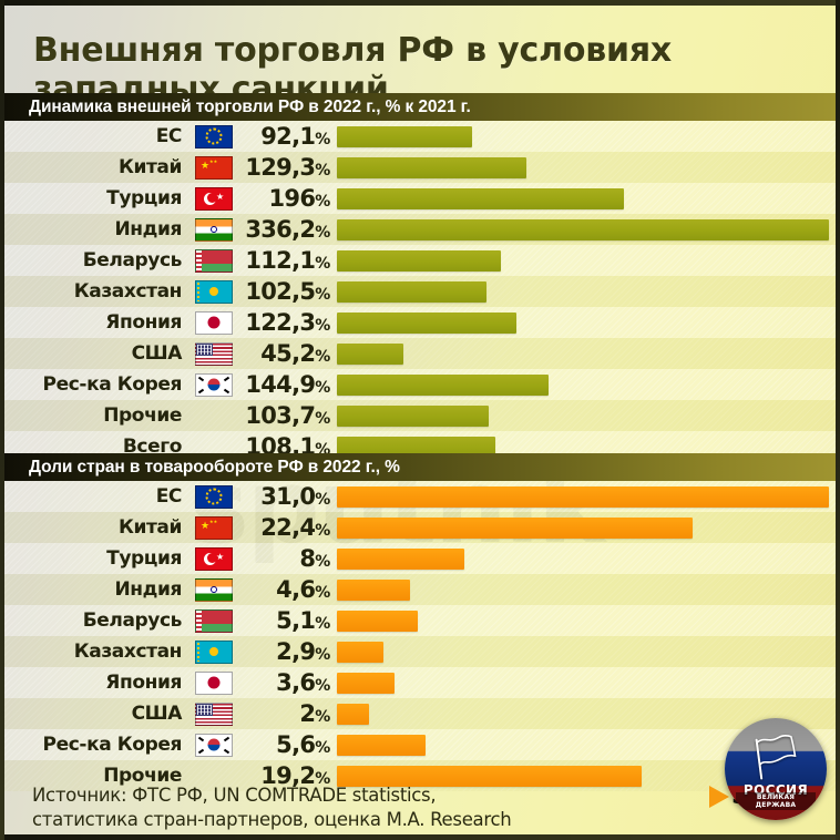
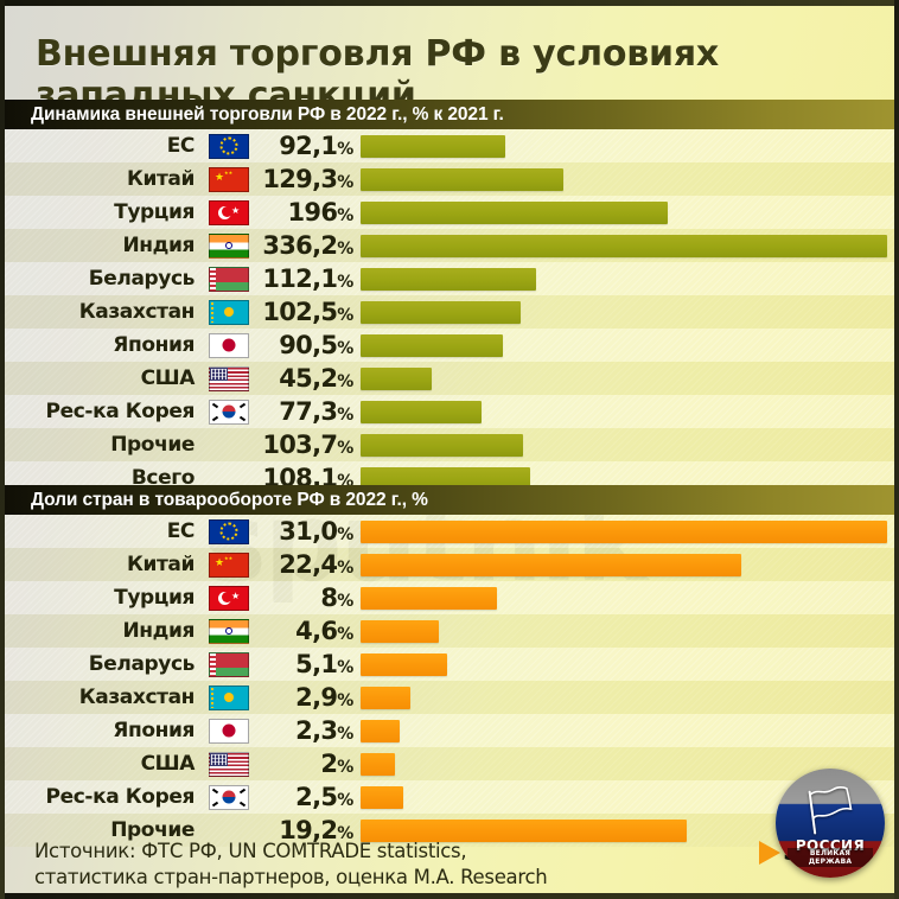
Динамика внешней торговли РФ в 2022 г., % к 2021 г./Япония: 122,3 -> 90,5
Динамика внешней торговли РФ в 2022 г., % к 2021 г./Рес-ка Корея: 144,9 -> 77,3
Доли стран в товарообороте РФ в 2022 г., %/Япония: 3,6 -> 2,3
Доли стран в товарообороте РФ в 2022 г., %/Рес-ка Корея: 5,6 -> 2,5
